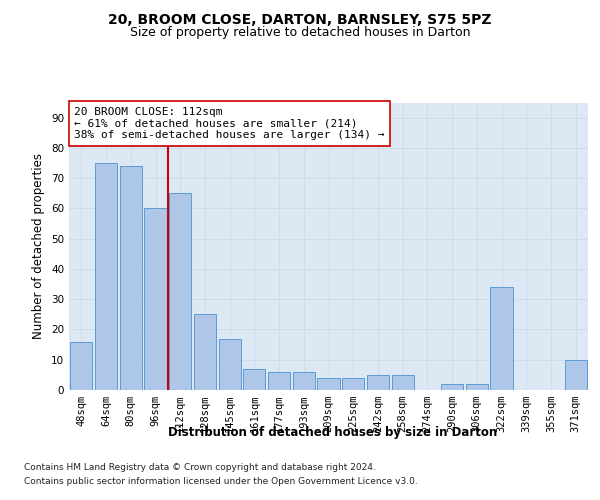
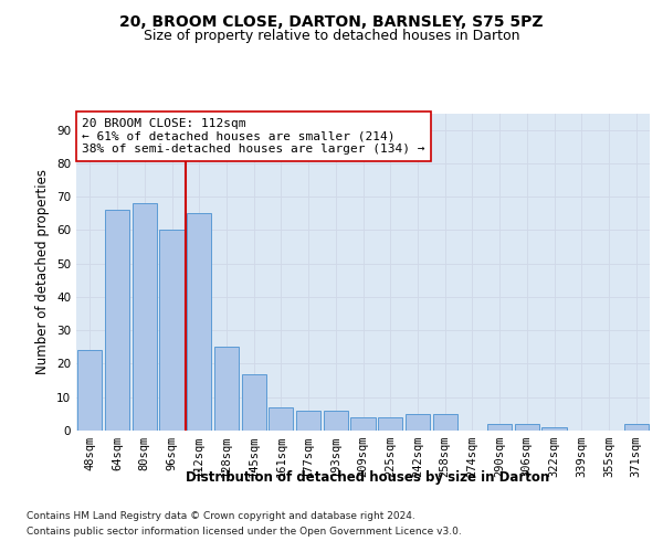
48sqm: 16 -> 24
64sqm: 75 -> 66
80sqm: 74 -> 68
322sqm: 34 -> 1
371sqm: 10 -> 2
